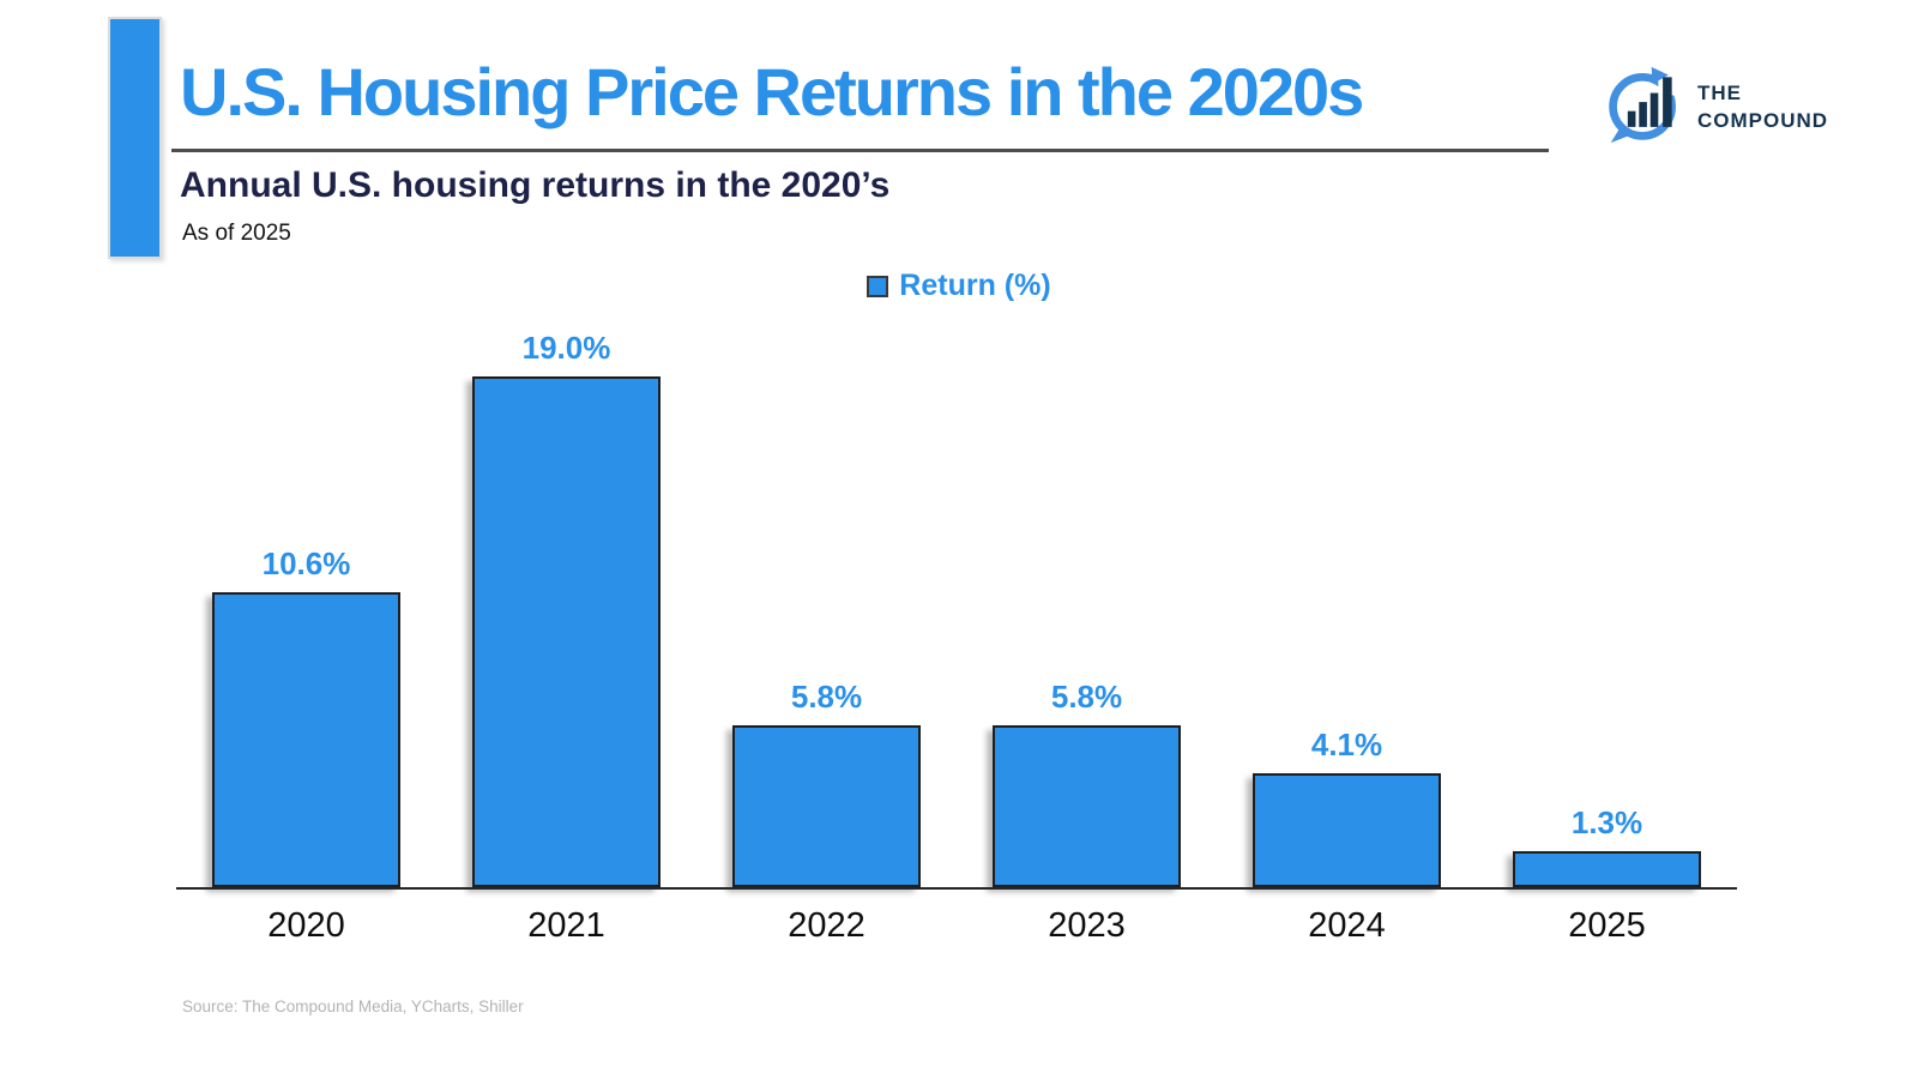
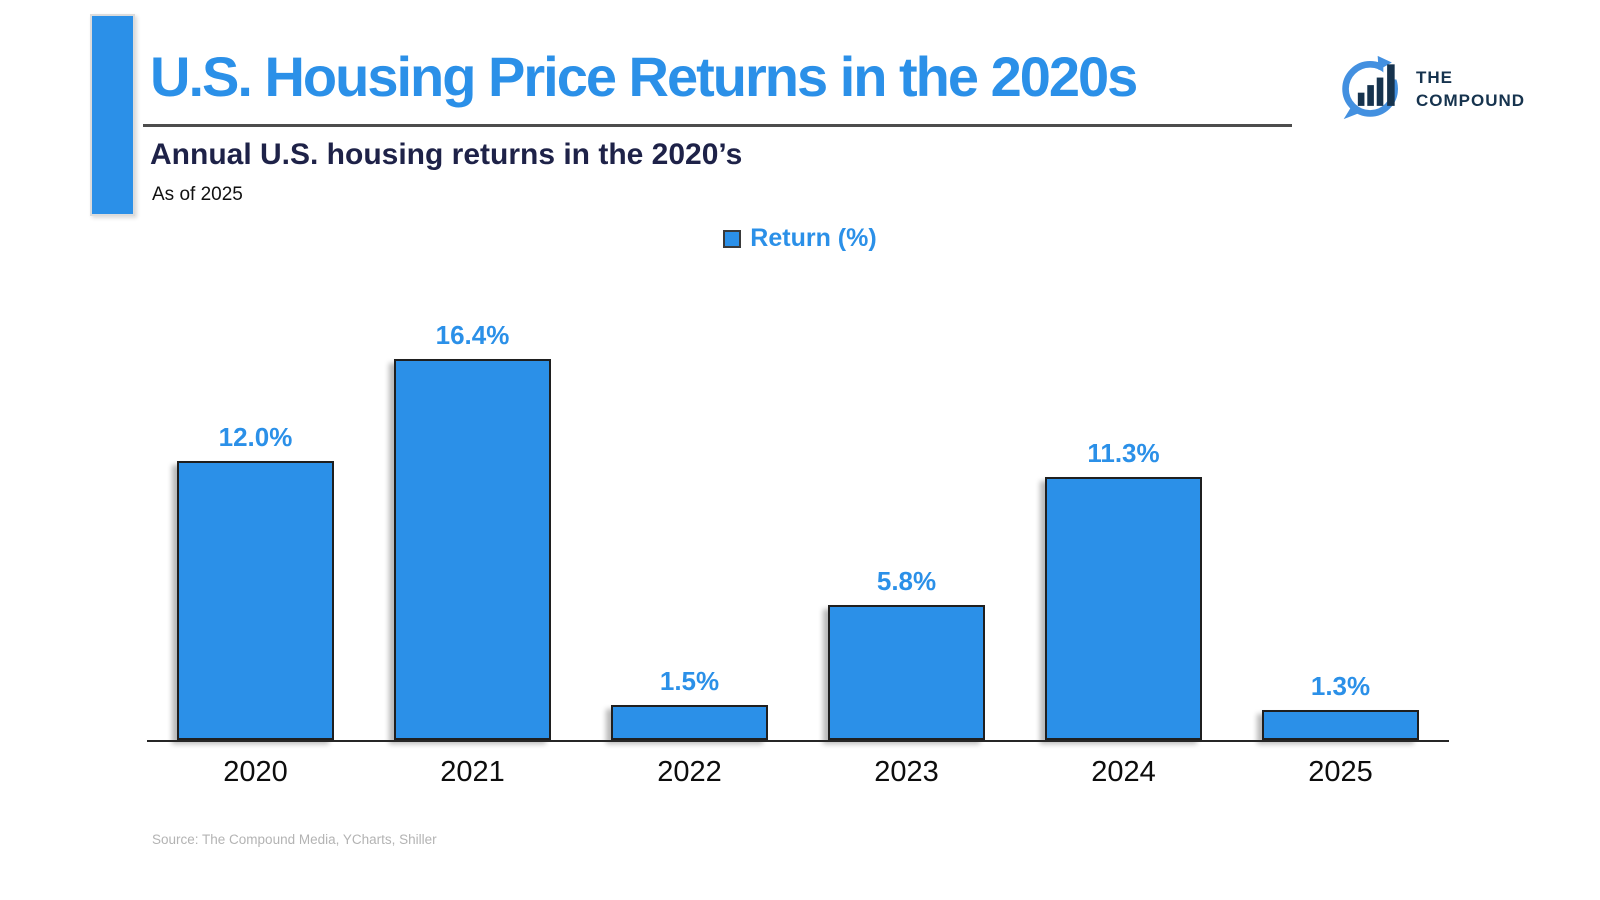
2020: 10.6% -> 12.0%
2021: 19.0% -> 16.4%
2022: 5.8% -> 1.5%
2024: 4.1% -> 11.3%
